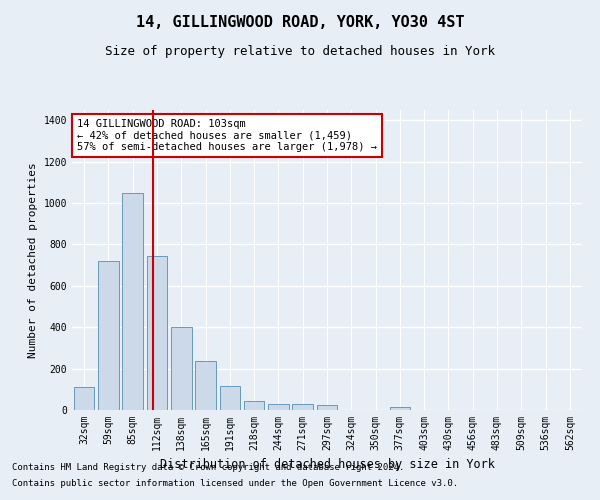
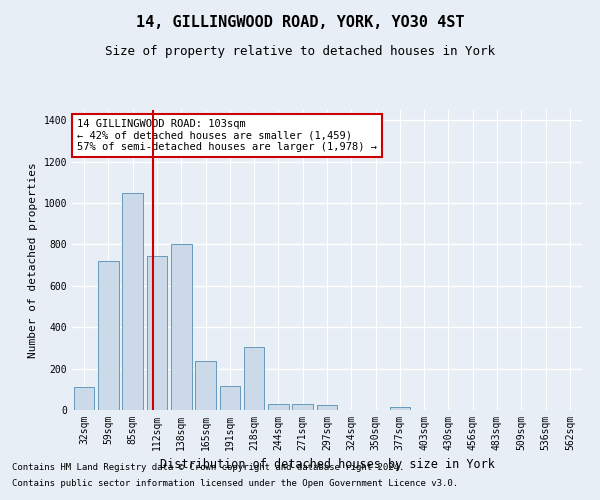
138sqm: 400 -> 800
218sqm: 45 -> 305
